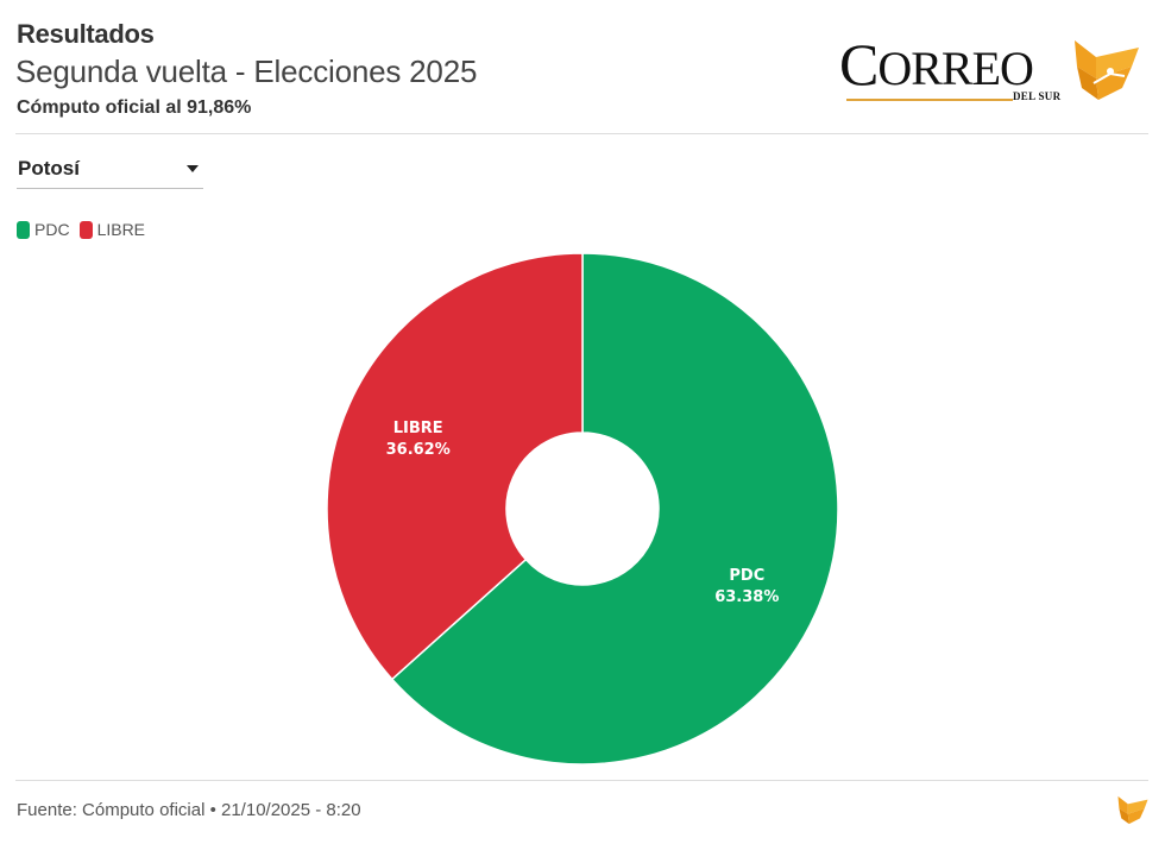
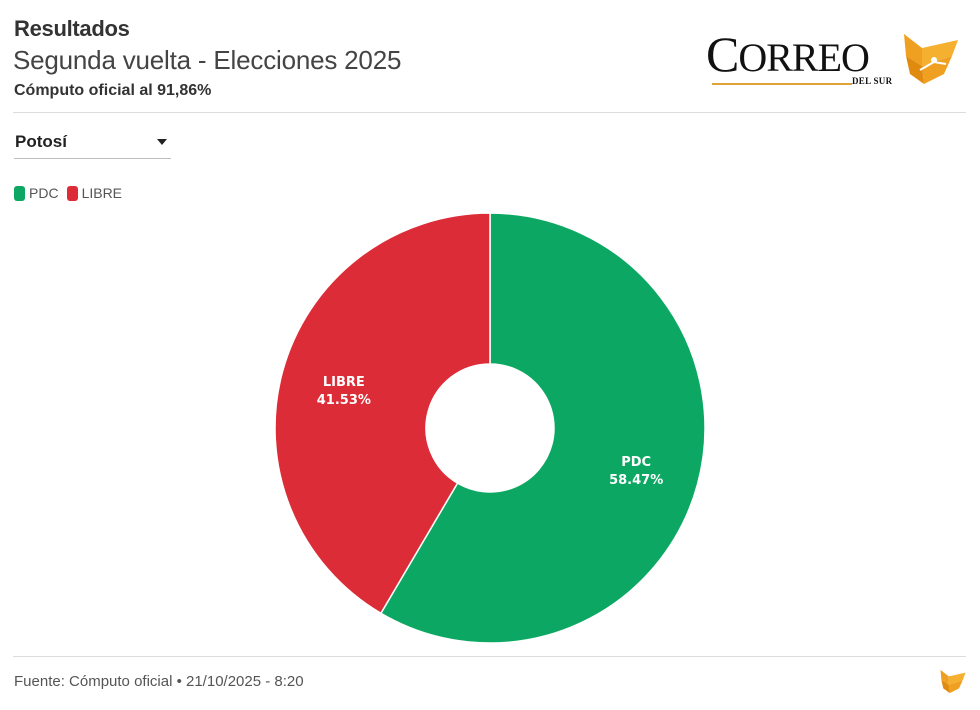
PDC: 63.38% -> 58.47%
LIBRE: 36.62% -> 41.53%
